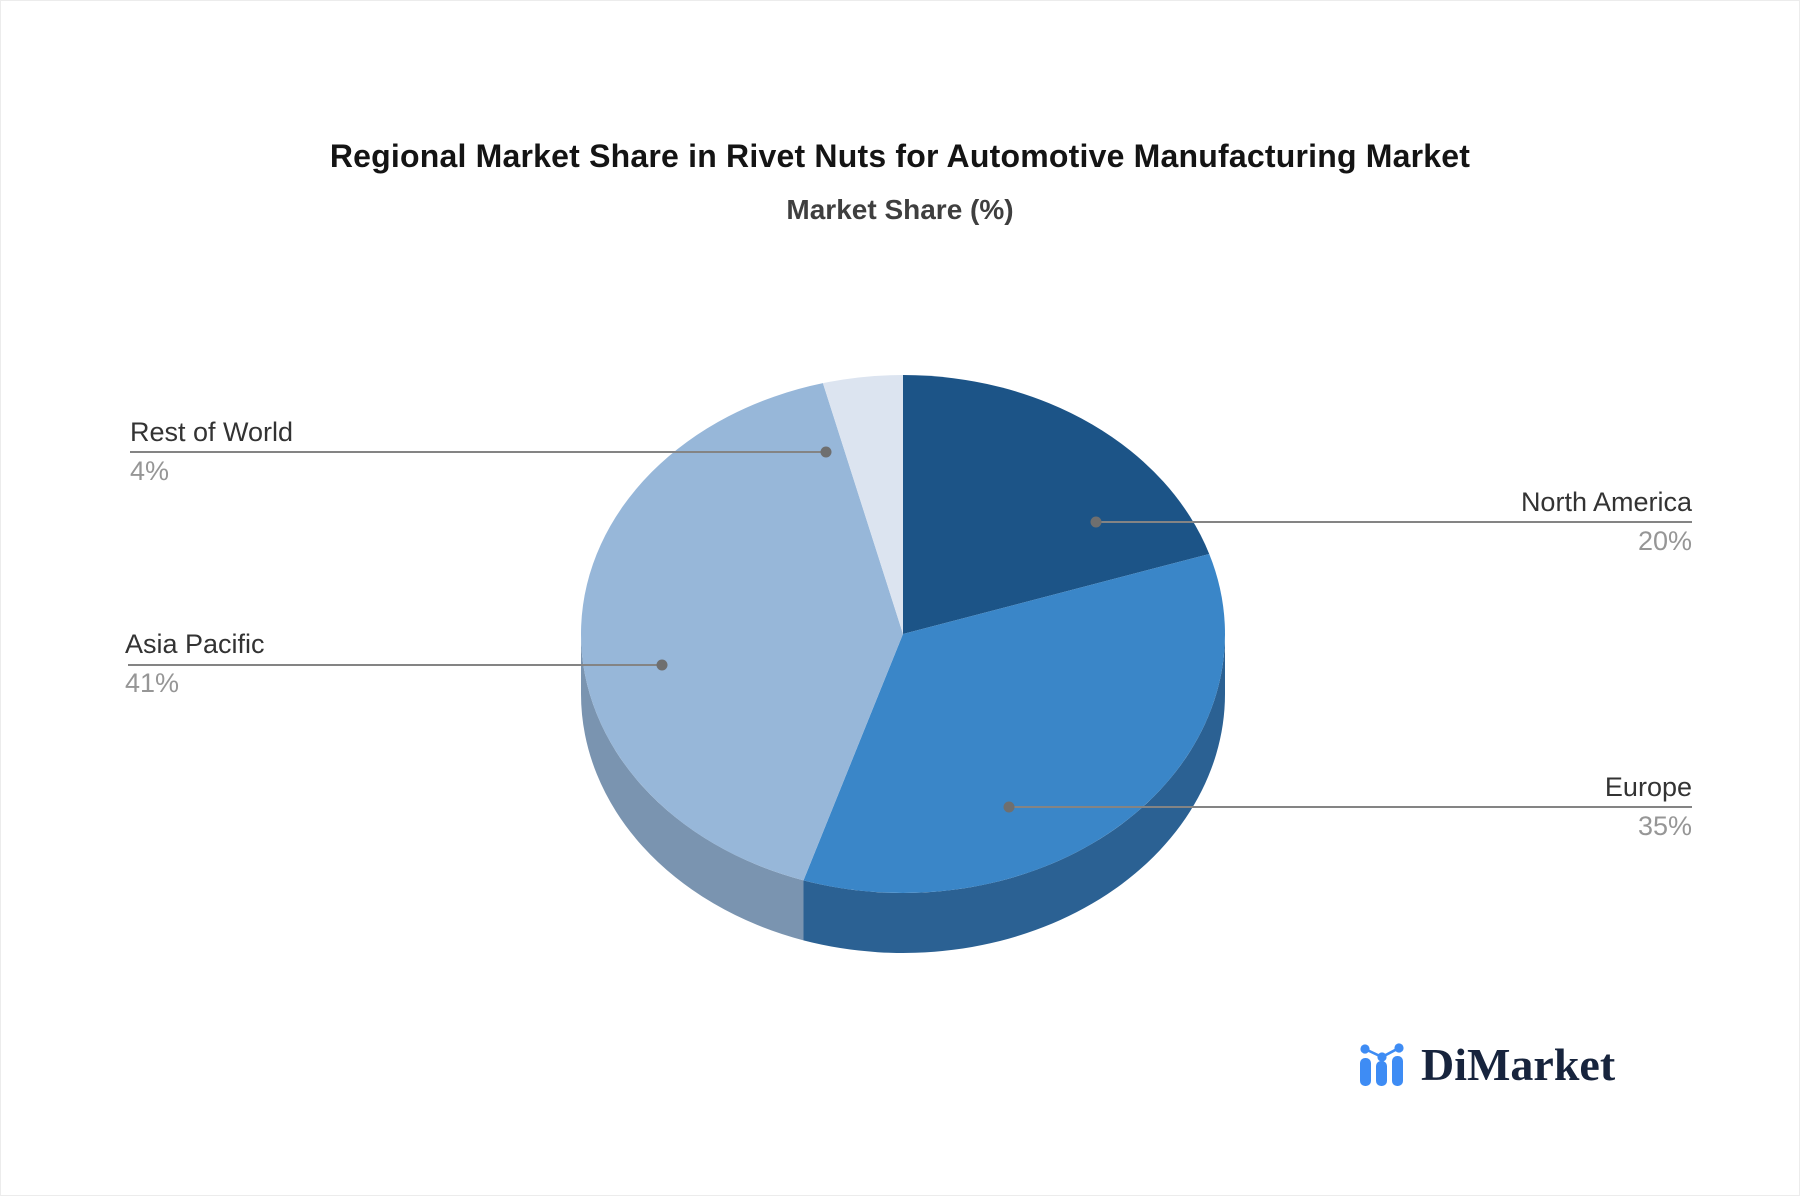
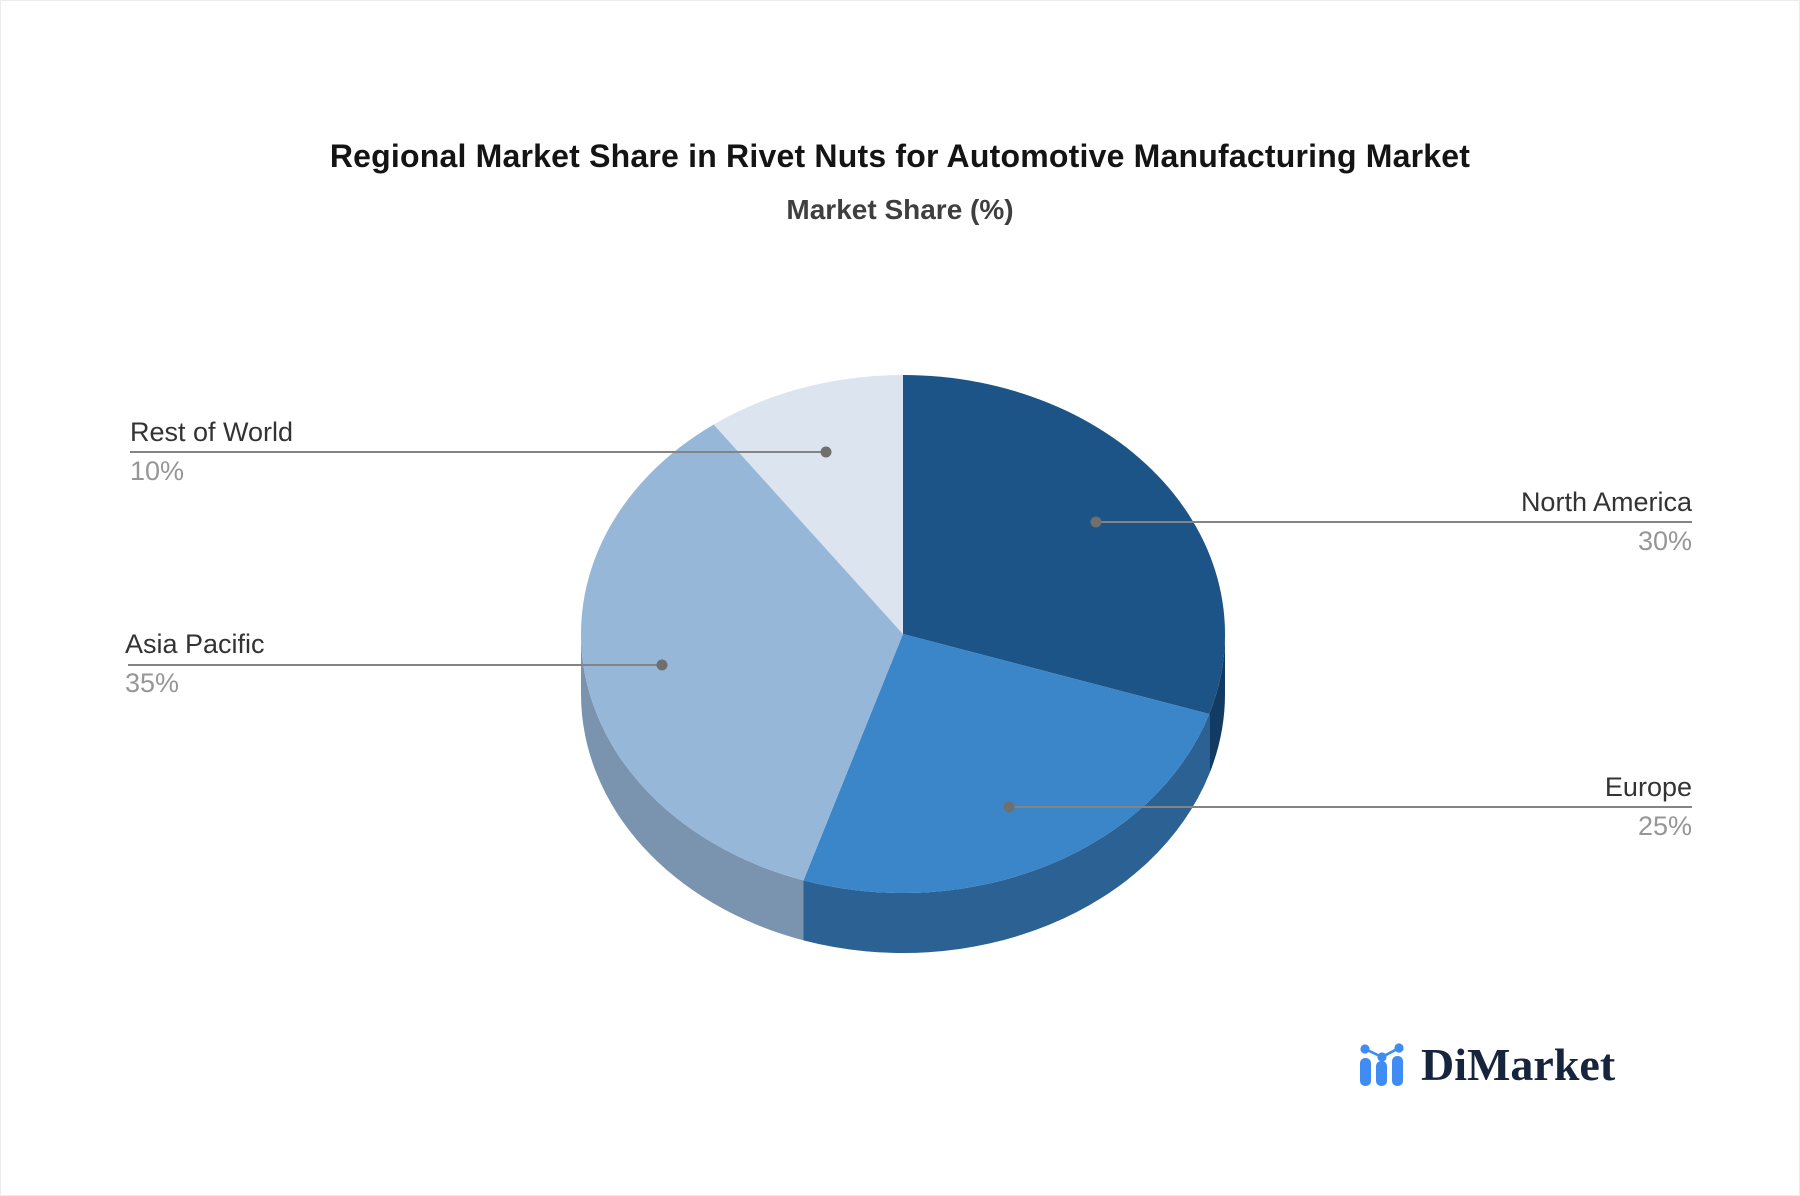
North America: 20% -> 30%
Europe: 35% -> 25%
Asia Pacific: 41% -> 35%
Rest of World: 4% -> 10%
